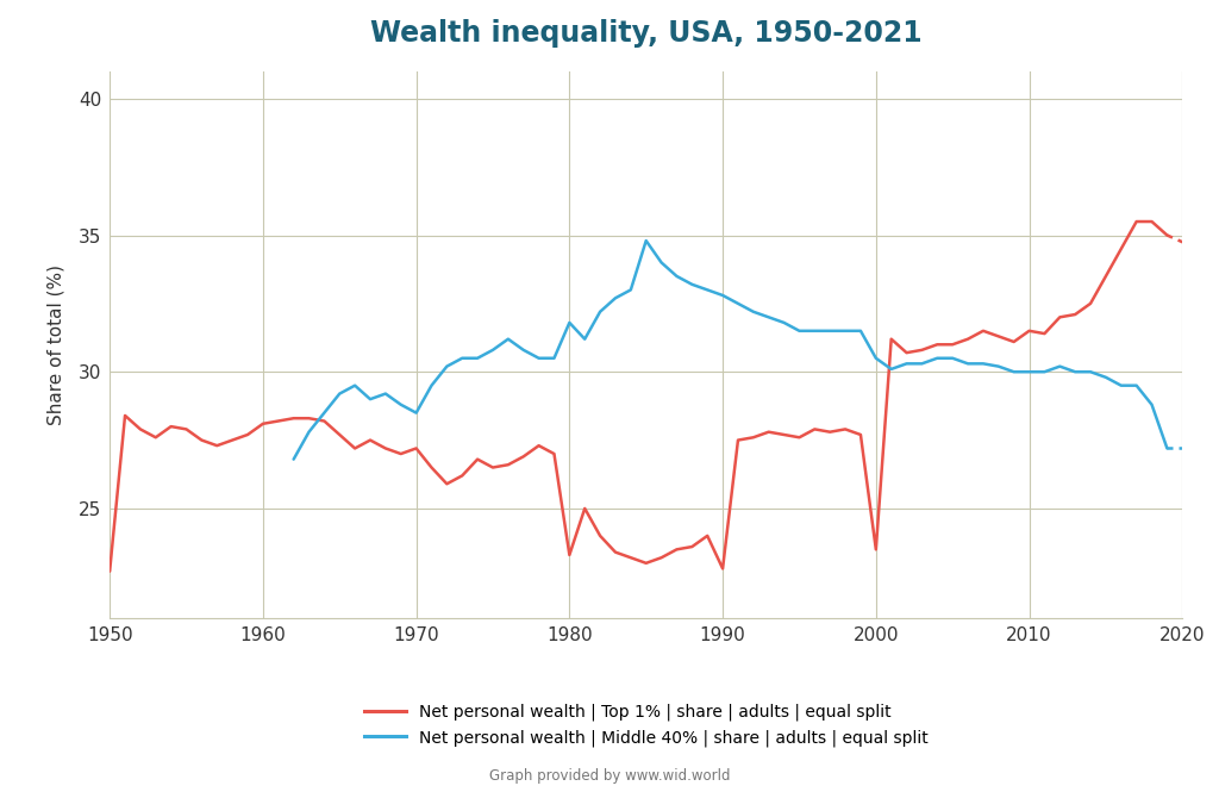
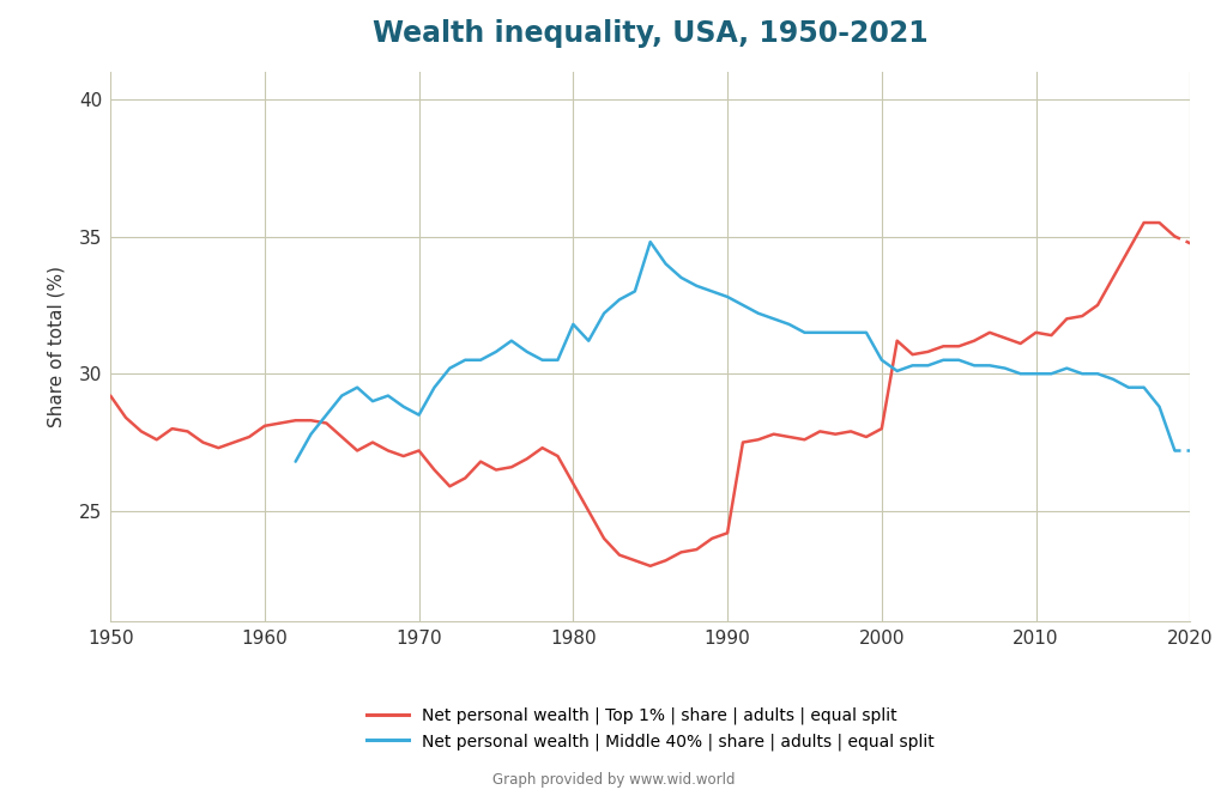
Net personal wealth | Top 1% | share | adults | equal split/1950: 22.7 -> 29.2
Net personal wealth | Top 1% | share | adults | equal split/1980: 23.3 -> 26.0
Net personal wealth | Top 1% | share | adults | equal split/1990: 22.8 -> 24.2
Net personal wealth | Top 1% | share | adults | equal split/2000: 23.5 -> 28.0
